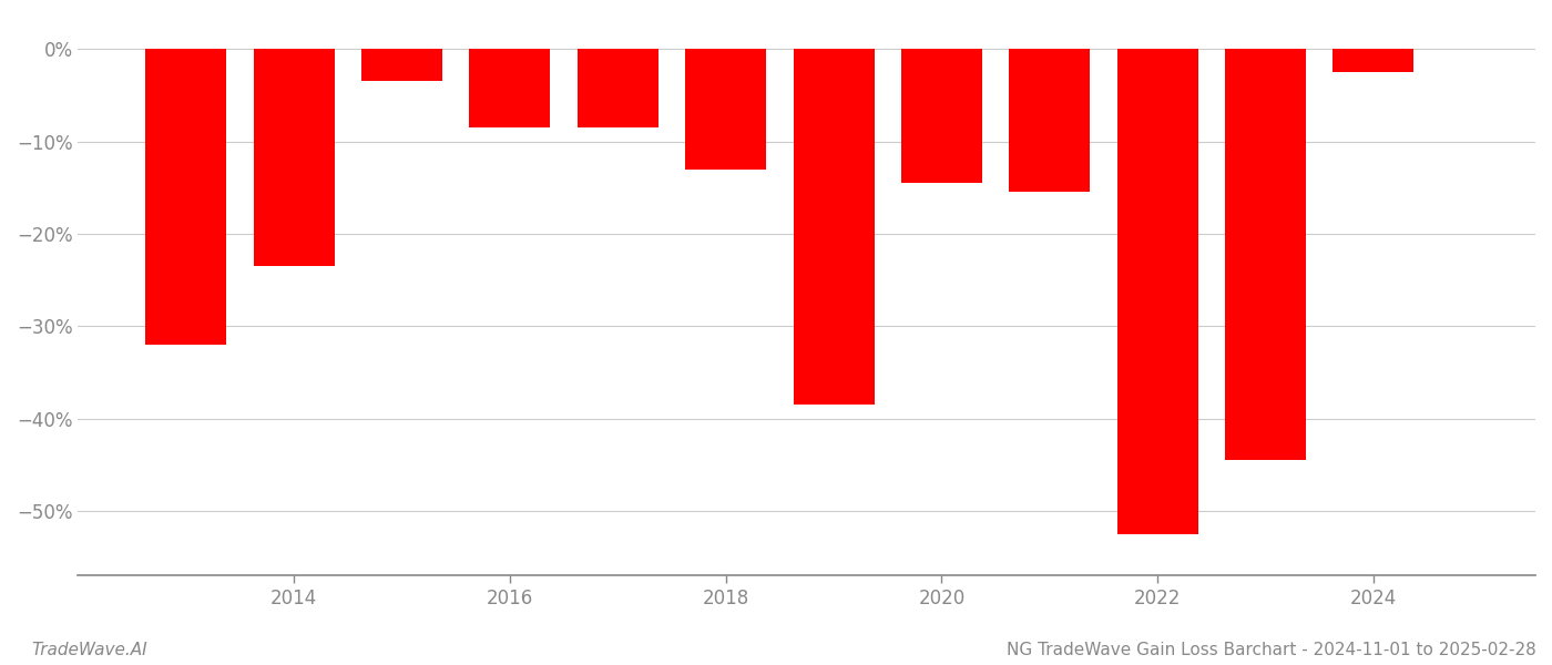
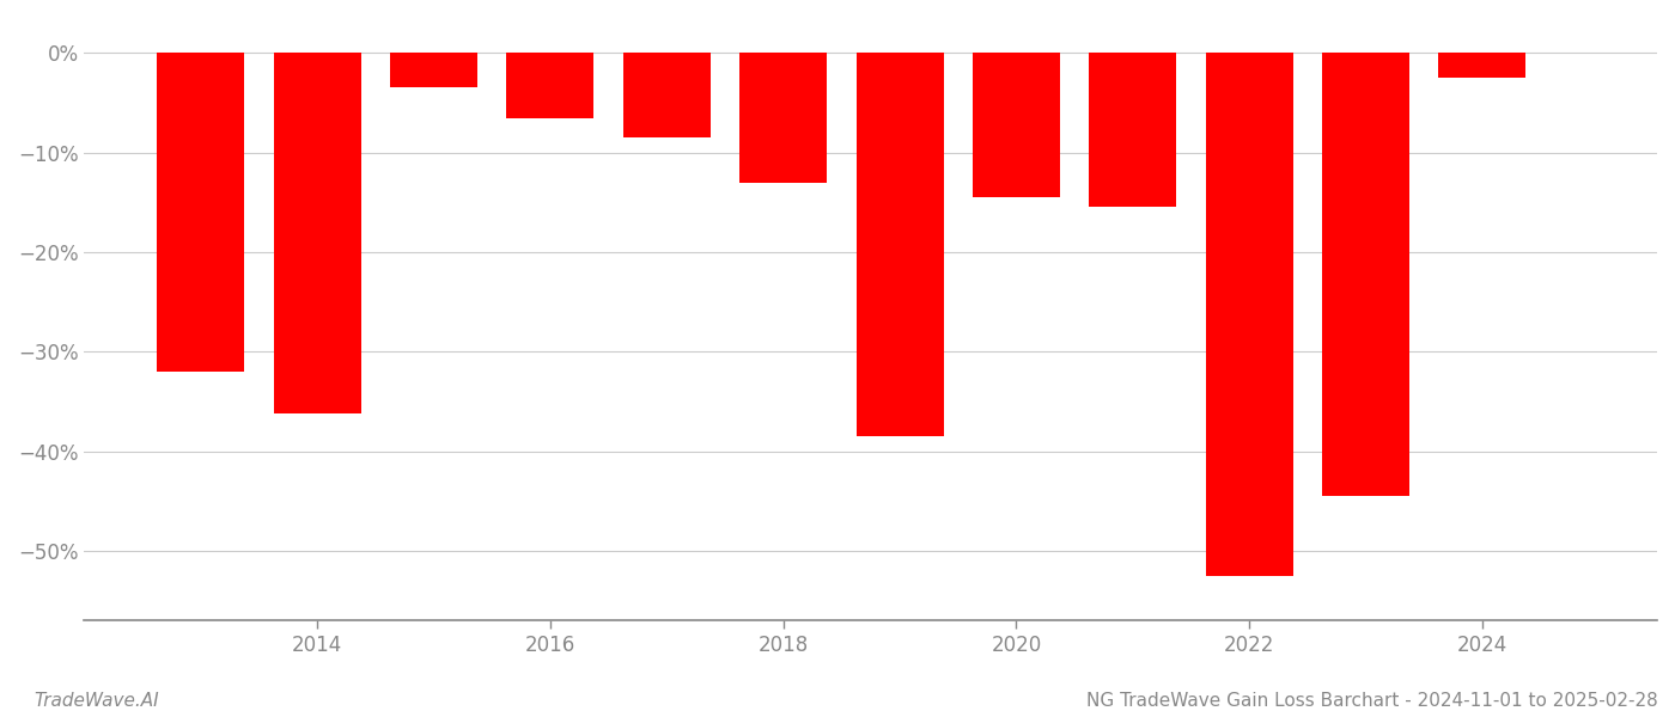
2014: -23.5% -> -36.2%
2016: -8.5% -> -6.6%
